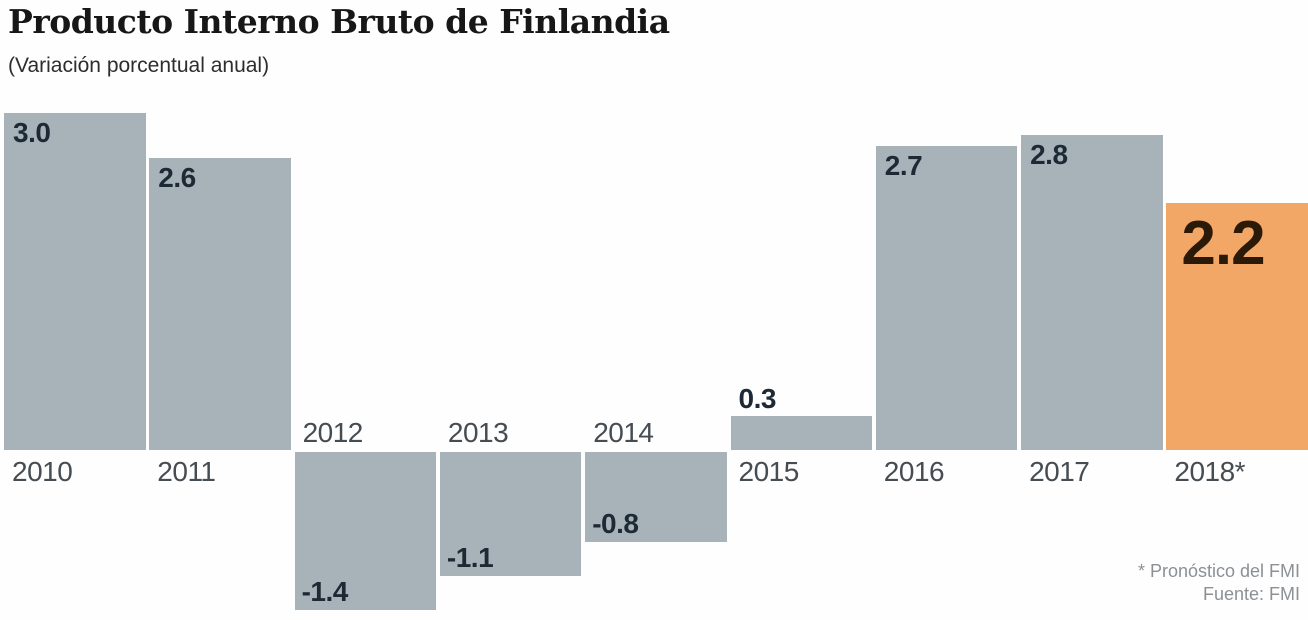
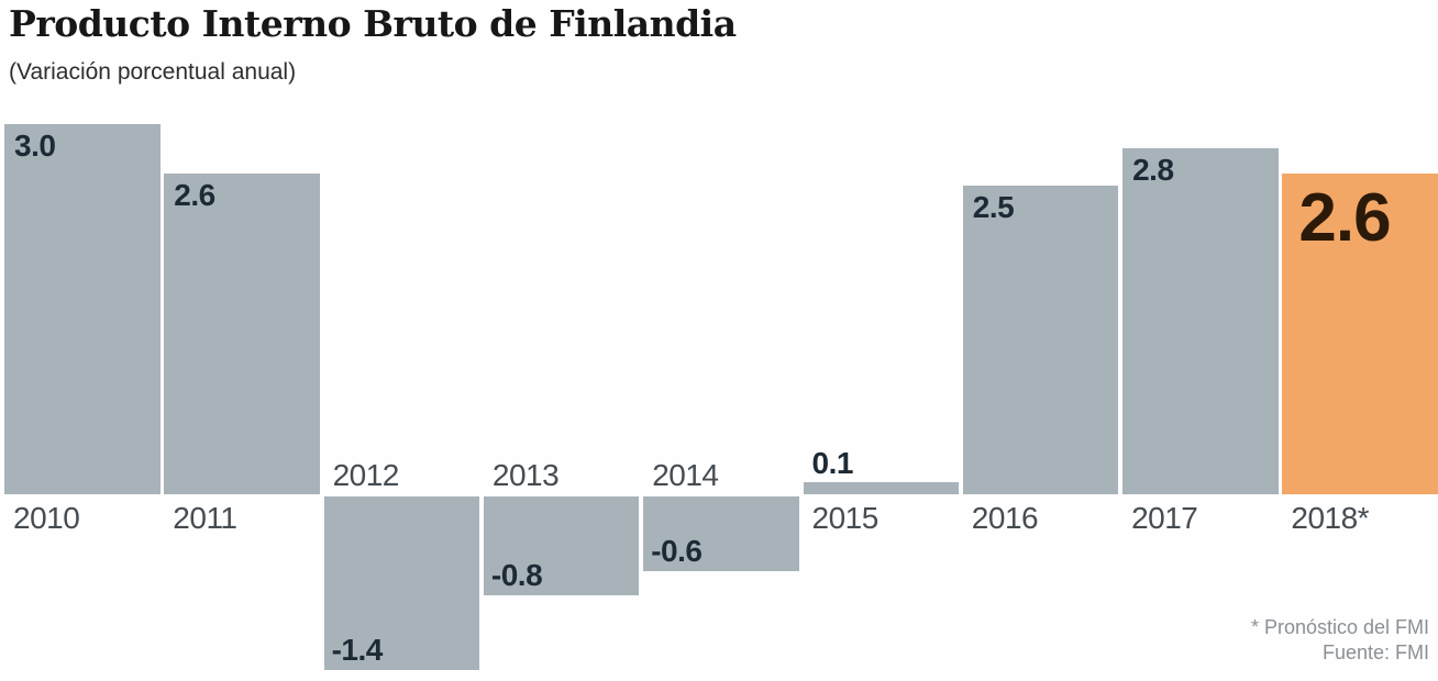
2013: -1.1 -> -0.8
2014: -0.8 -> -0.6
2015: 0.3 -> 0.1
2016: 2.7 -> 2.5
2018*: 2.2 -> 2.6
